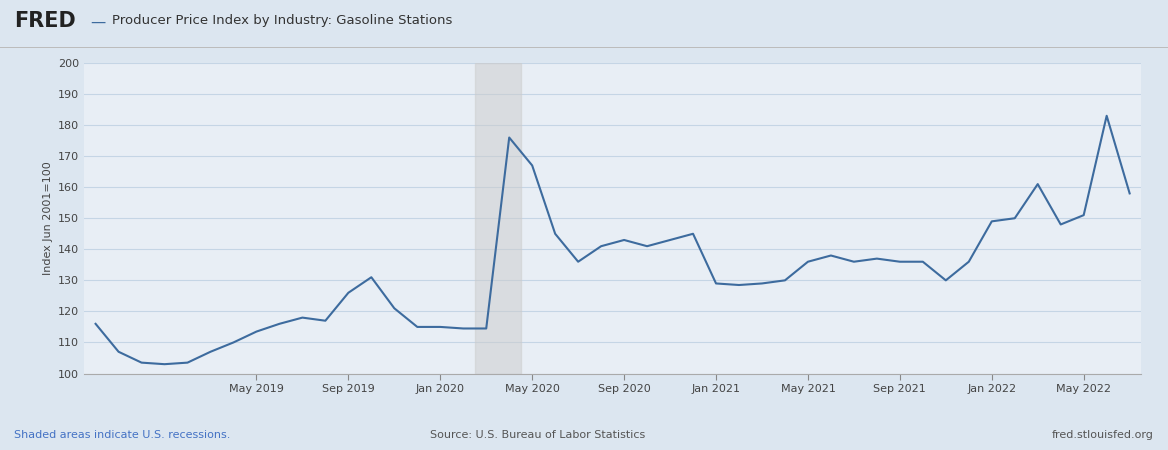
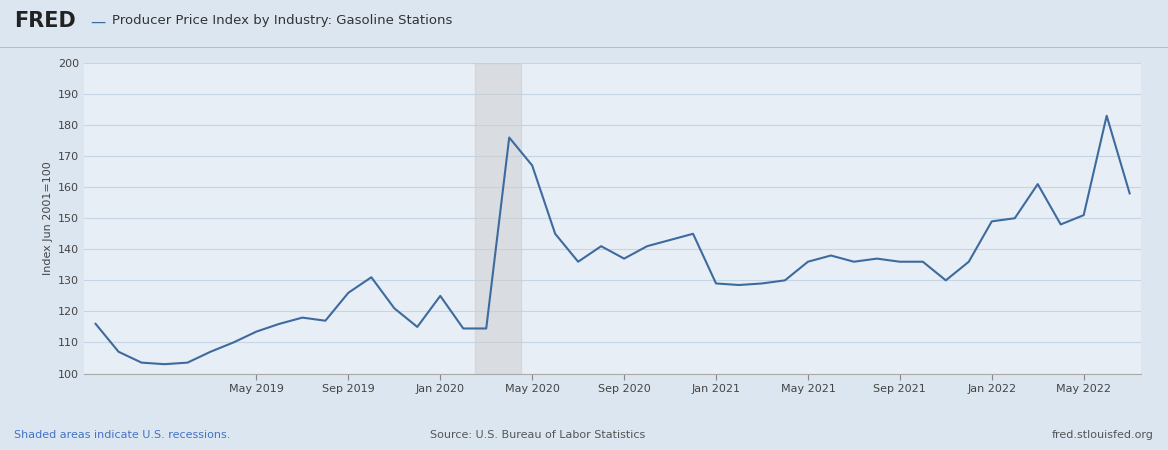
Jan 2020: 115.0 -> 125.0
Sep 2020: 143.0 -> 137.0
